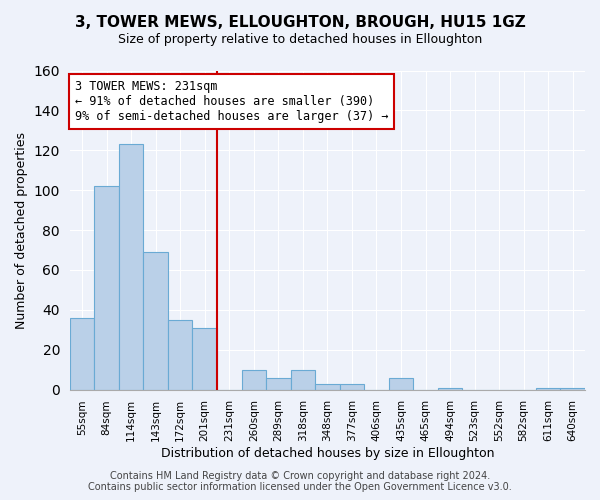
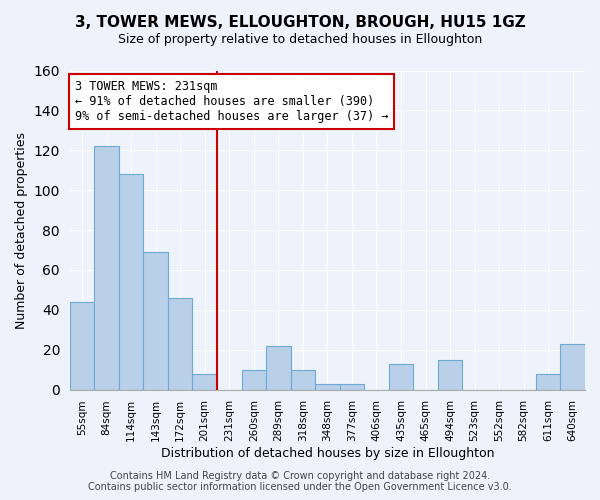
55sqm: 36 -> 44
84sqm: 102 -> 122
114sqm: 123 -> 108
172sqm: 35 -> 46
201sqm: 31 -> 8
289sqm: 6 -> 22
435sqm: 6 -> 13
494sqm: 1 -> 15
611sqm: 1 -> 8
640sqm: 1 -> 23
